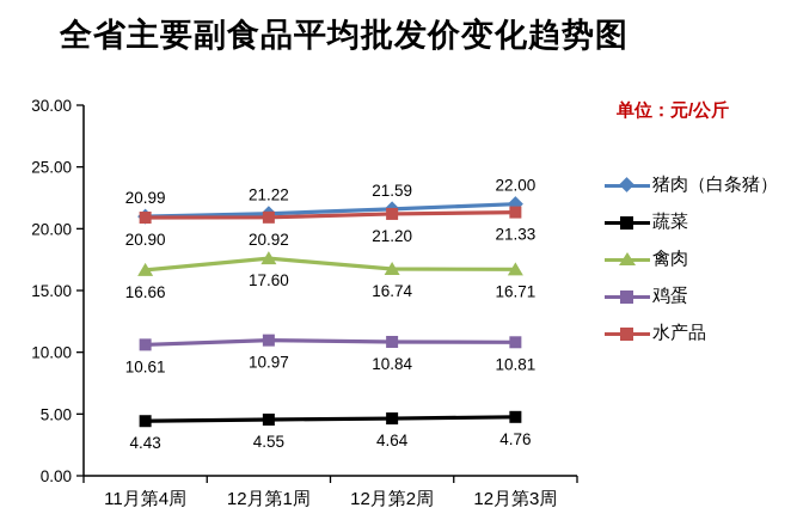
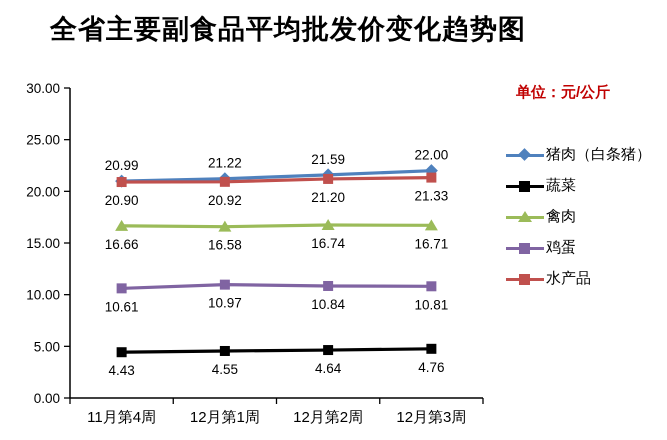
禽肉/12月第1周: 17.60 -> 16.58
